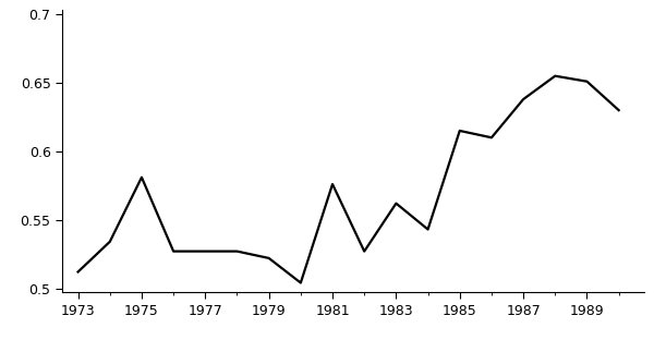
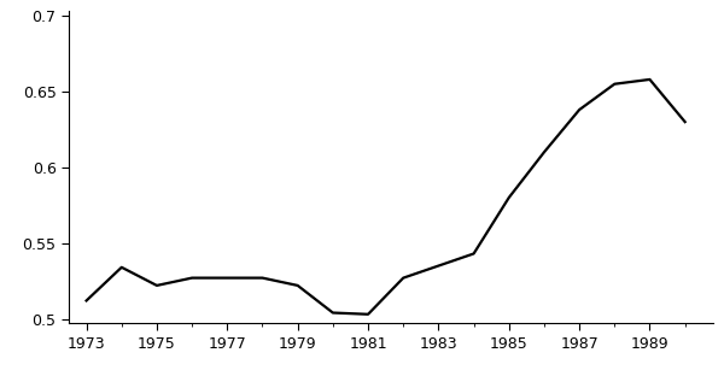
1975: 0.581 -> 0.522
1981: 0.576 -> 0.503
1983: 0.562 -> 0.535
1985: 0.615 -> 0.580
1989: 0.651 -> 0.658
